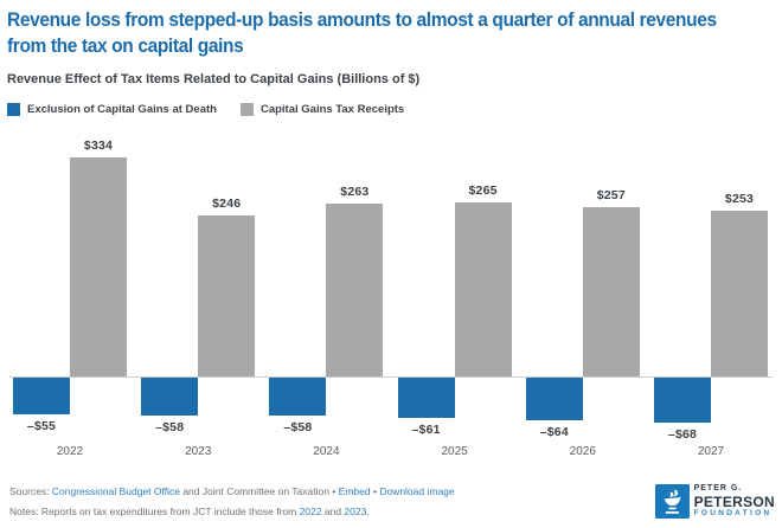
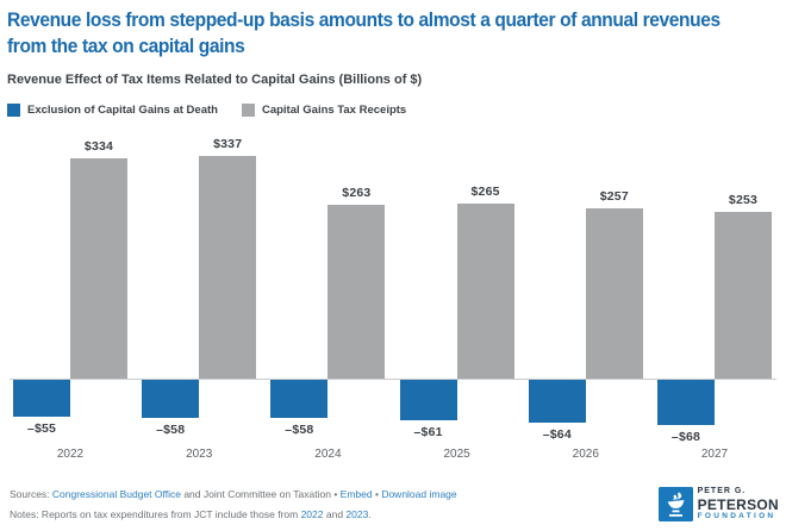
Capital Gains Tax Receipts/2023: $246 -> $337
